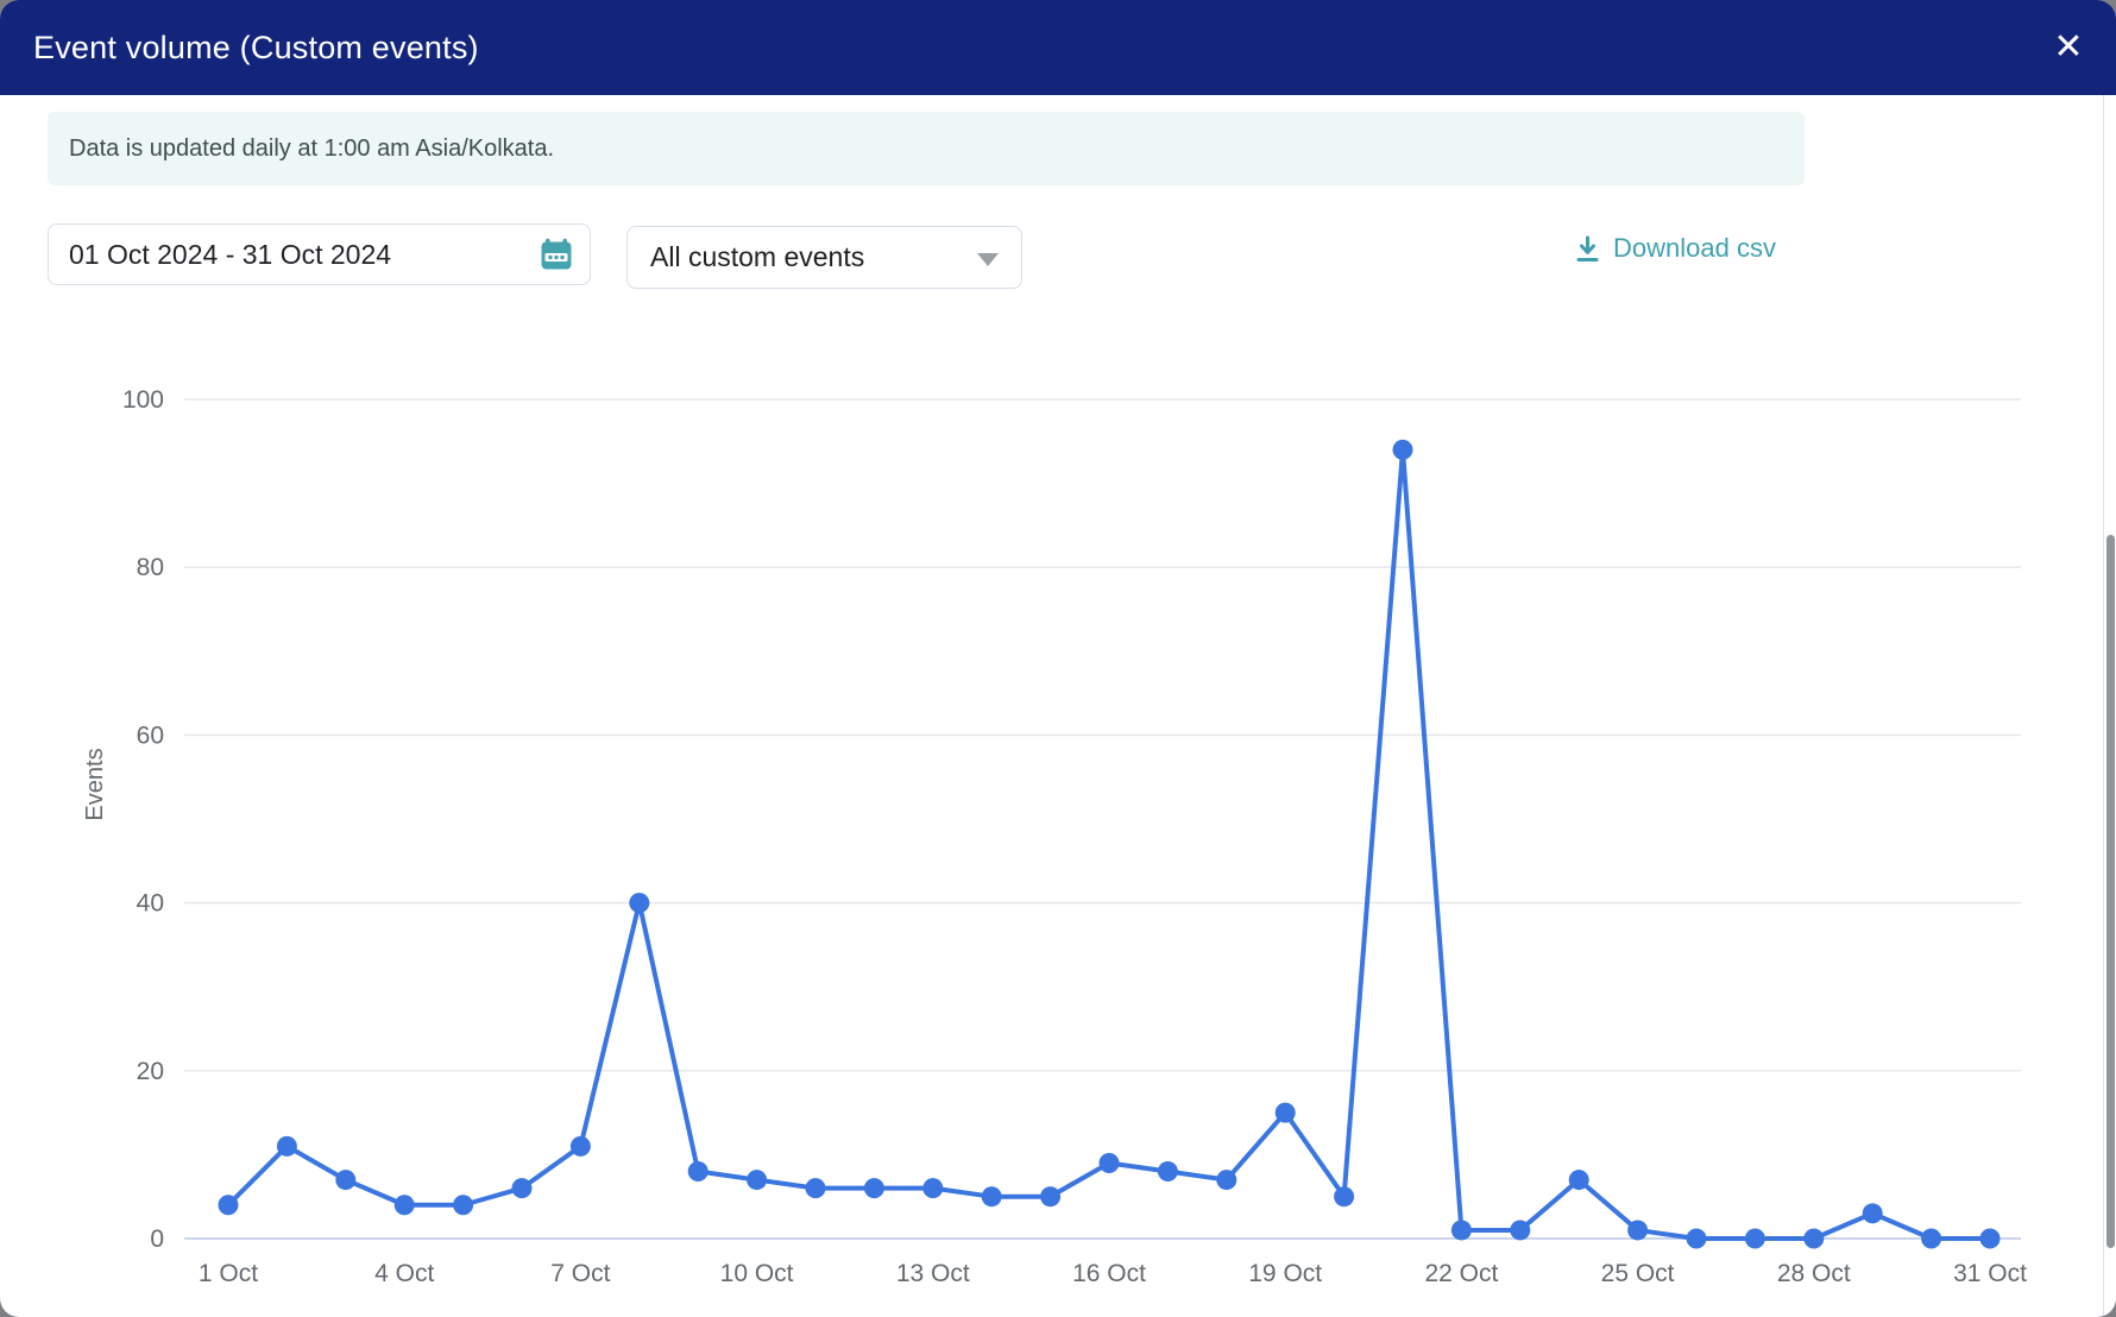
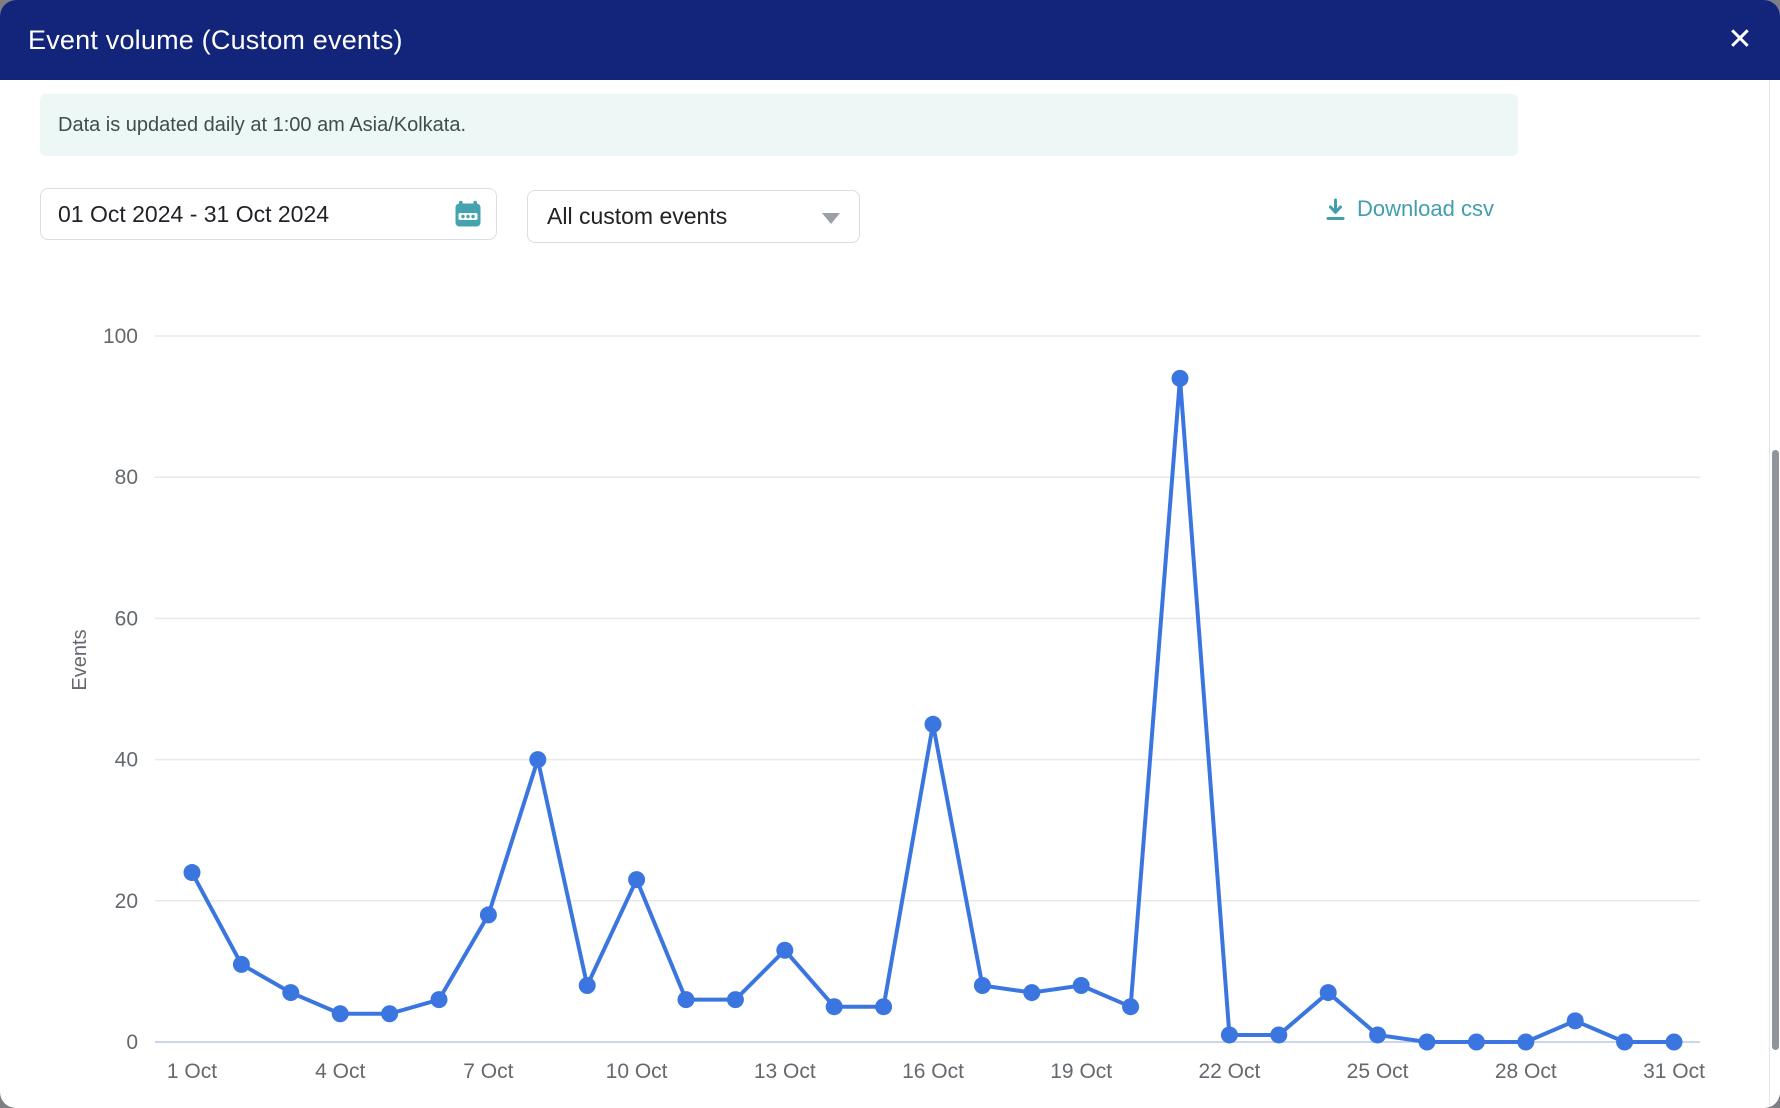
1 Oct: 4 -> 24
7 Oct: 11 -> 18
10 Oct: 7 -> 23
13 Oct: 6 -> 13
16 Oct: 9 -> 45
19 Oct: 15 -> 8
